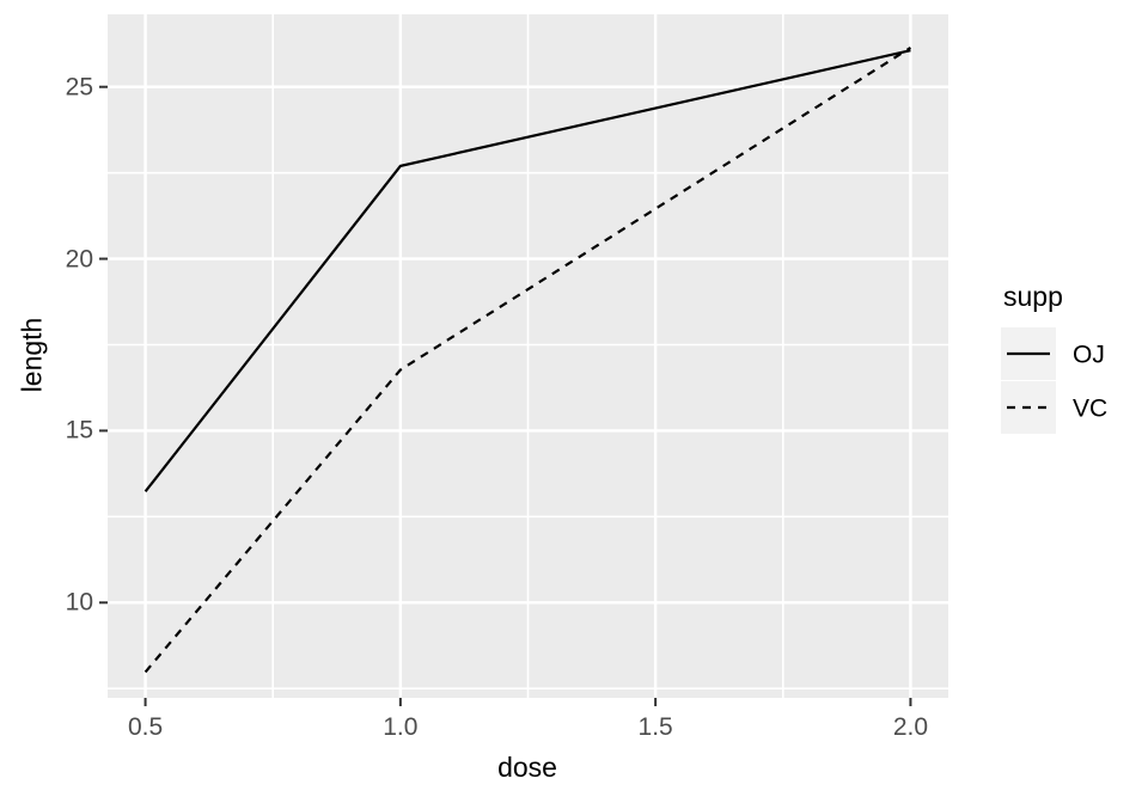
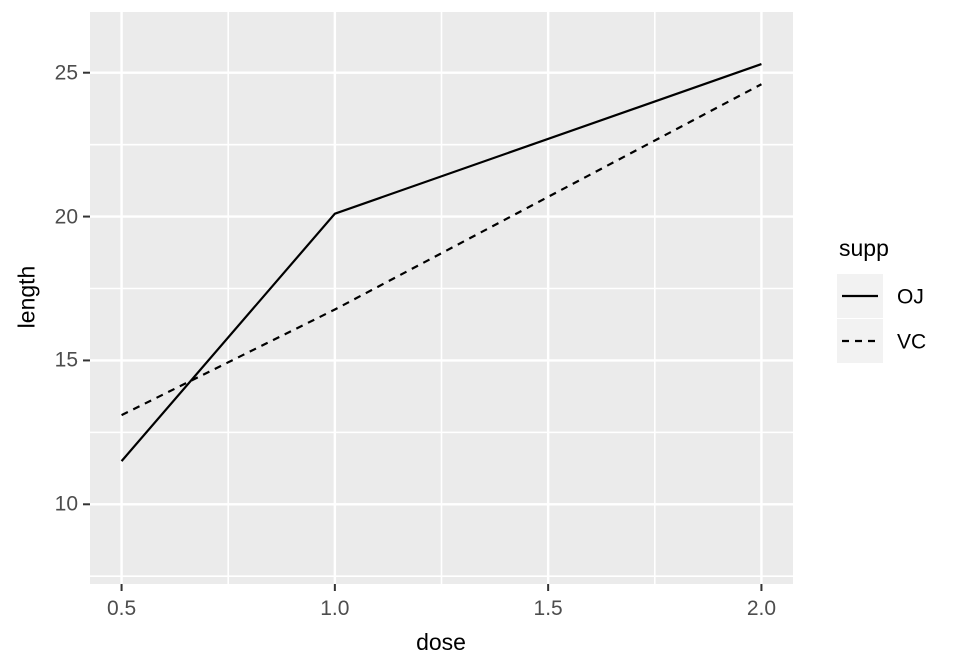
OJ/0.5: 13.2 -> 11.5
VC/0.5: 8.0 -> 13.1
OJ/1.0: 22.7 -> 20.1
OJ/2.0: 26.1 -> 25.3
VC/2.0: 26.1 -> 24.6
